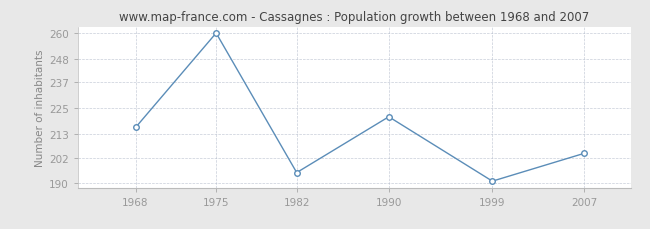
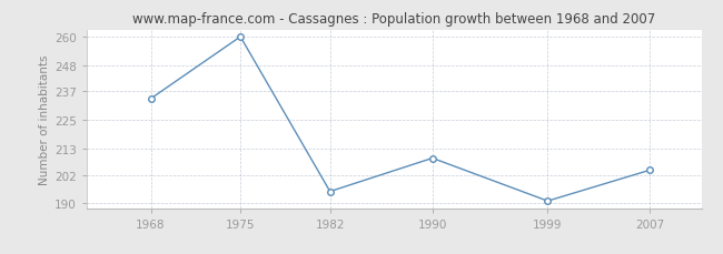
1968: 216 -> 234
1990: 221 -> 209
